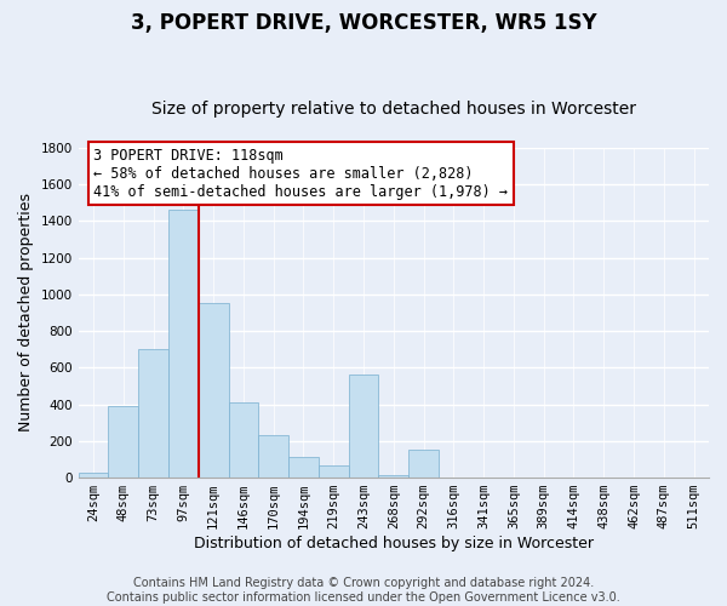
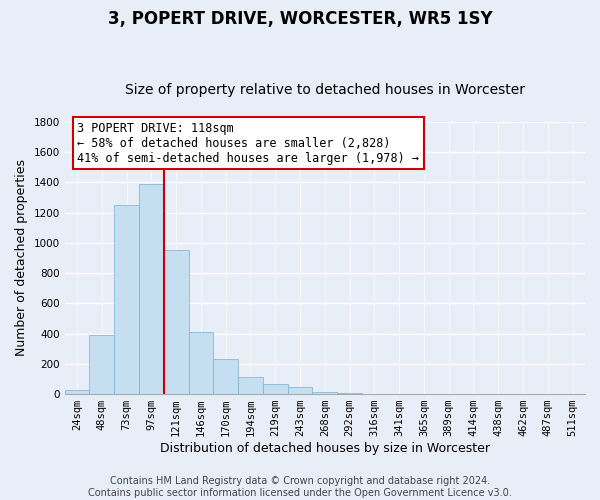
73sqm: 700 -> 1250
97sqm: 1460 -> 1390
243sqm: 560 -> 50
292sqm: 150 -> 0
